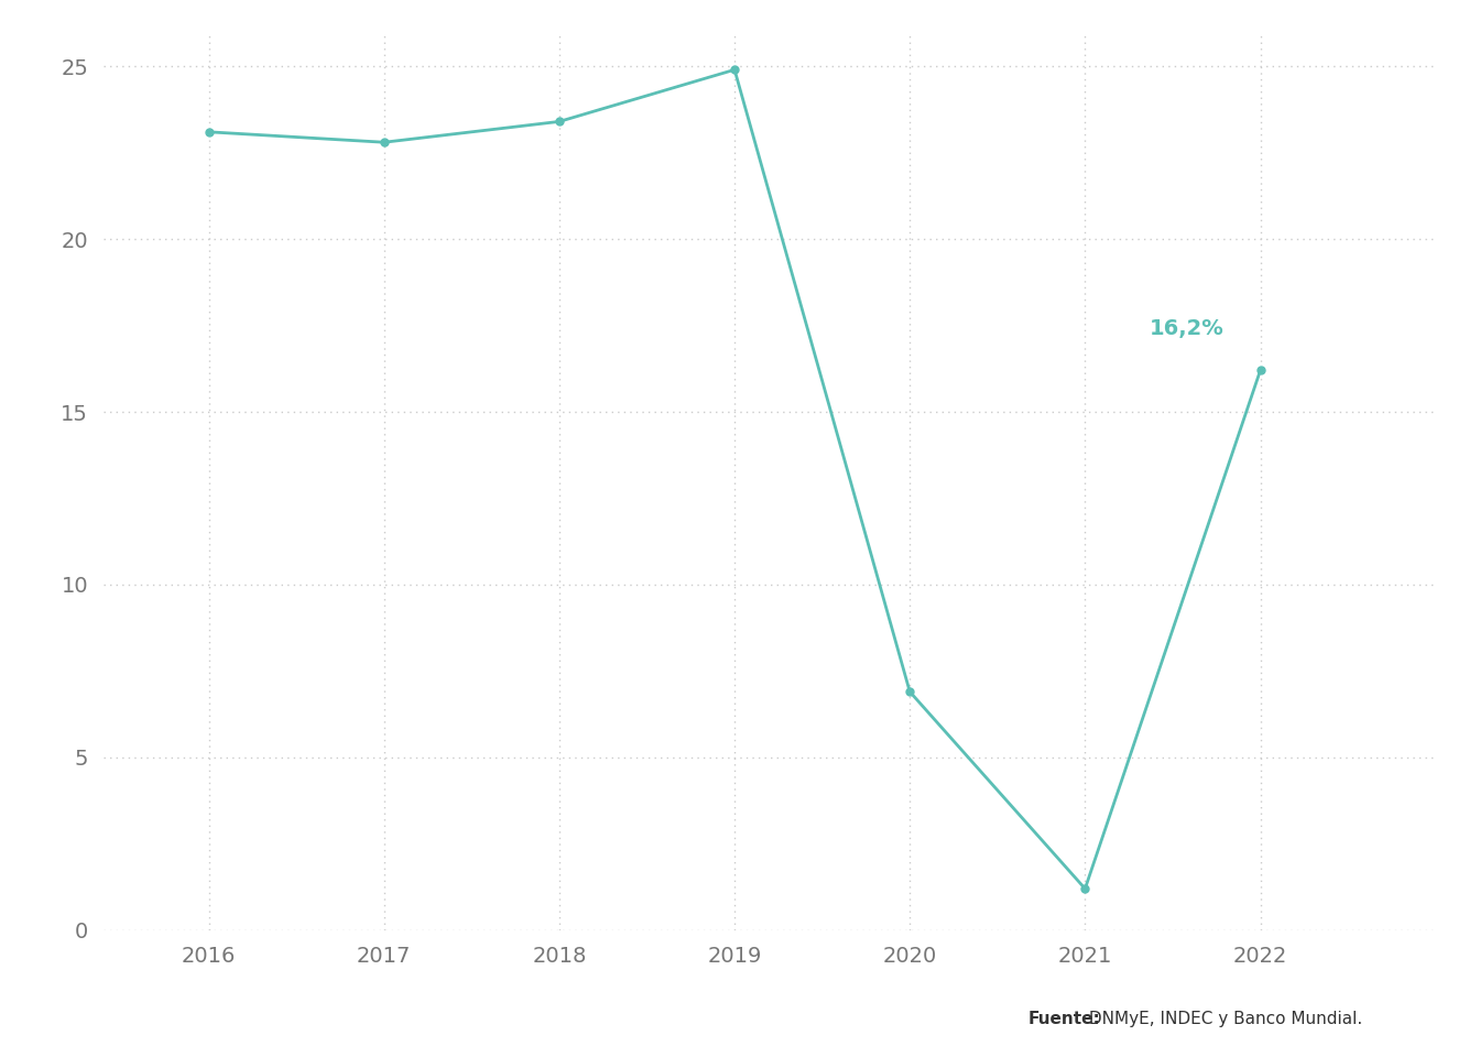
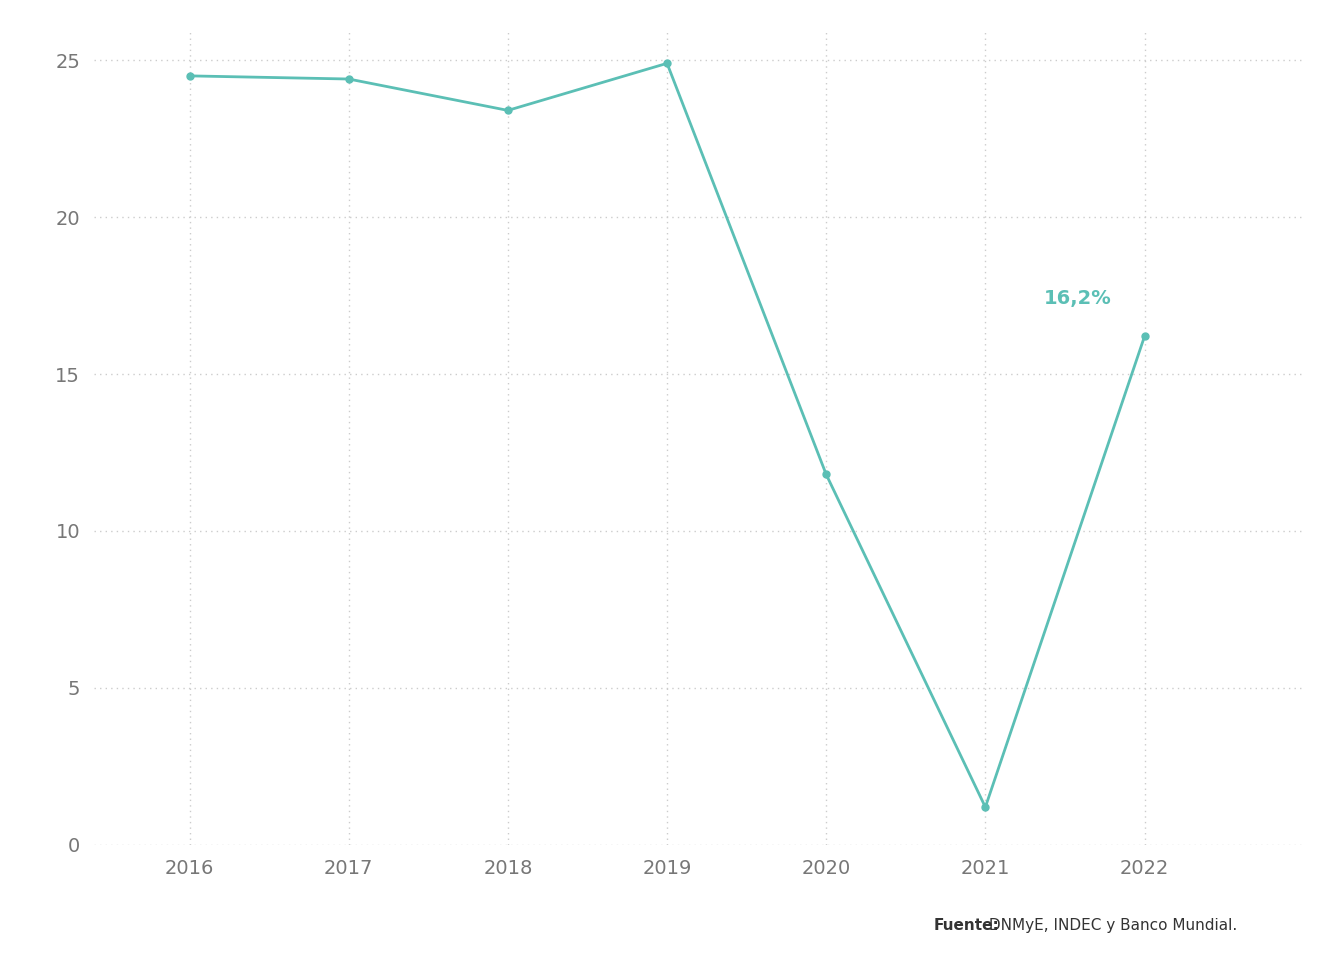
2016: 23.1 -> 24.5
2017: 22.8 -> 24.4
2020: 6.9 -> 11.8
